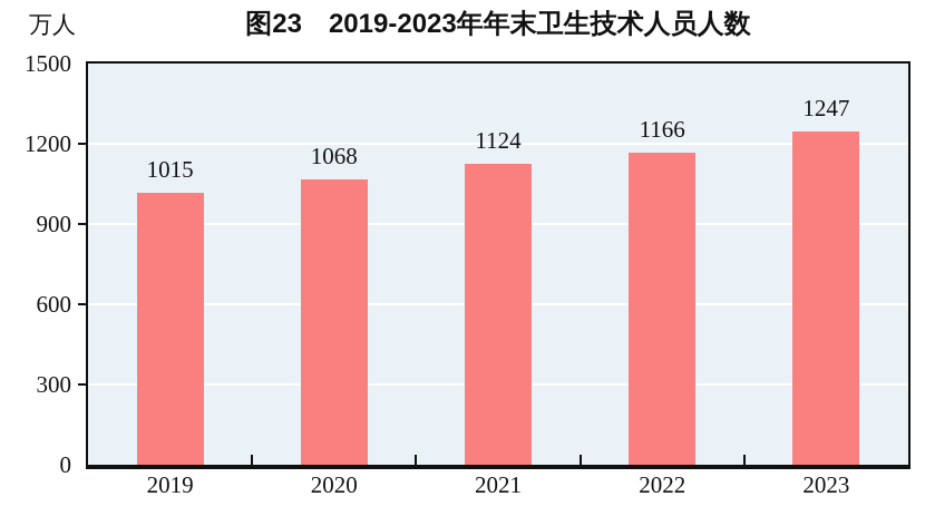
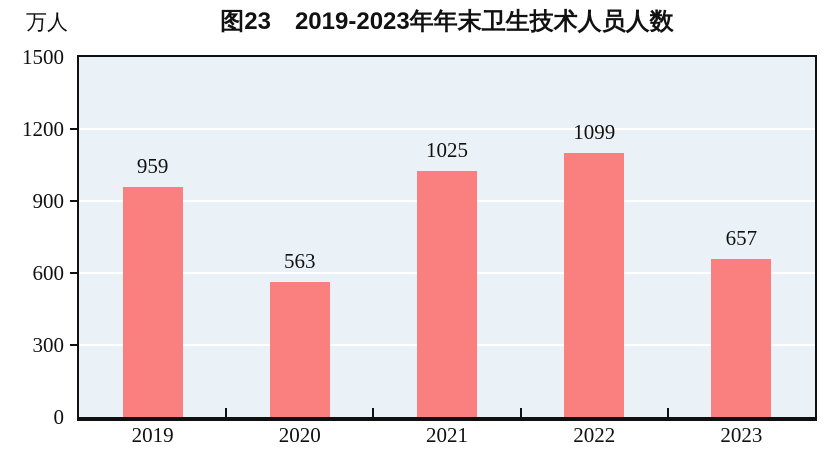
2019: 1015 -> 959
2020: 1068 -> 563
2021: 1124 -> 1025
2022: 1166 -> 1099
2023: 1247 -> 657
